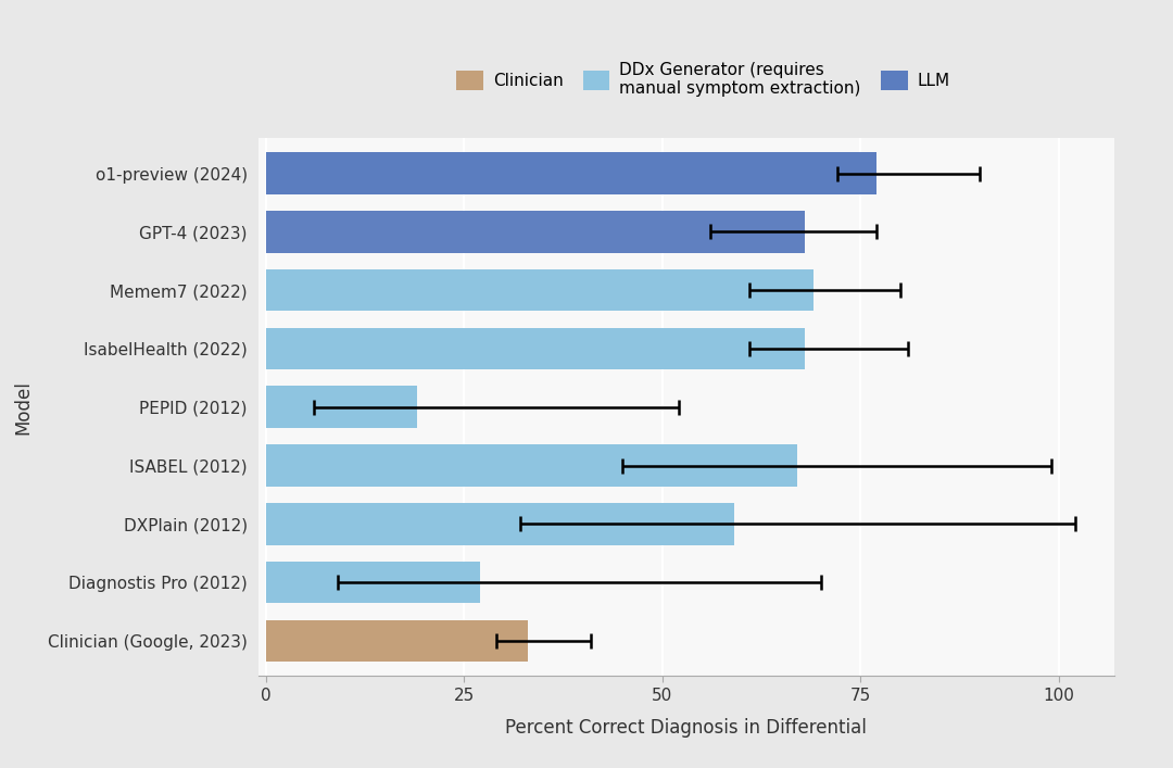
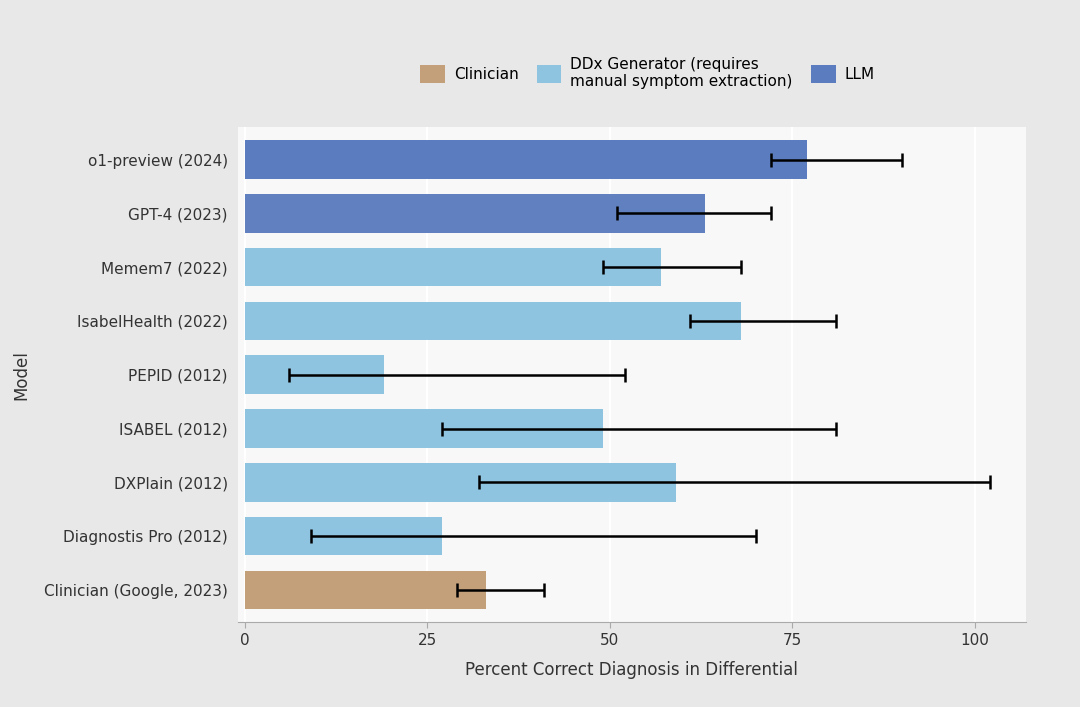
GPT-4 (2023): 68 -> 63
Memem7 (2022): 69 -> 57
ISABEL (2012): 67 -> 49
